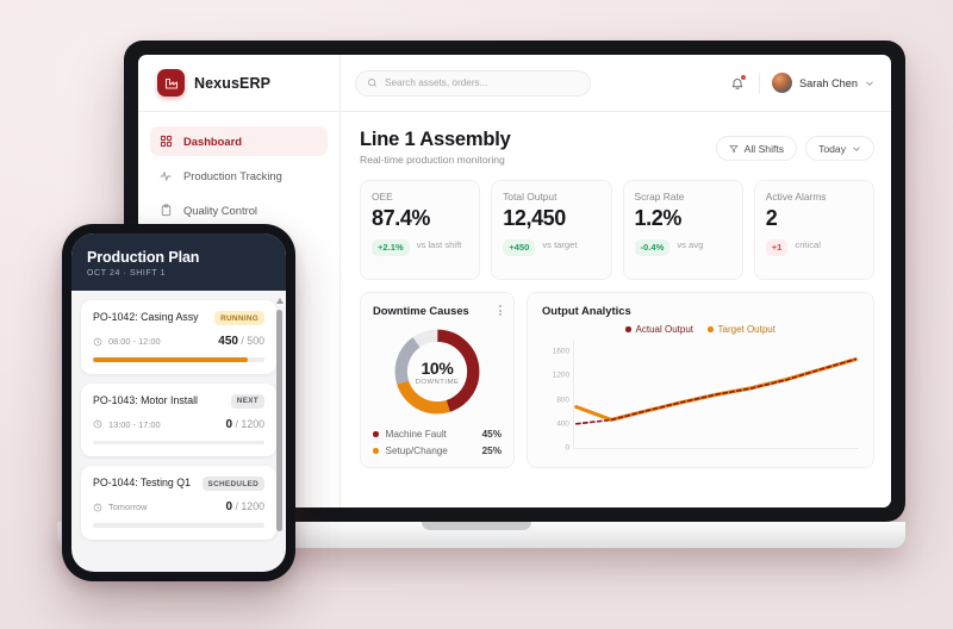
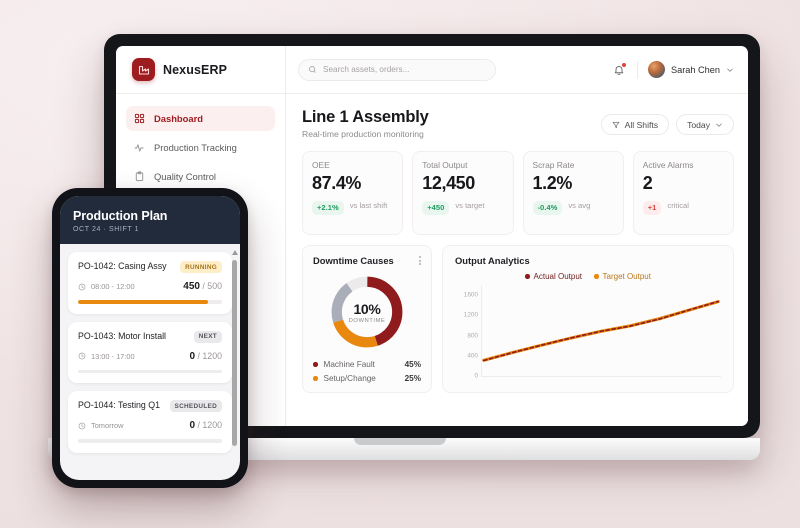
Actual Output/0: 300 -> 200
Target Output/0: 600 -> 200
